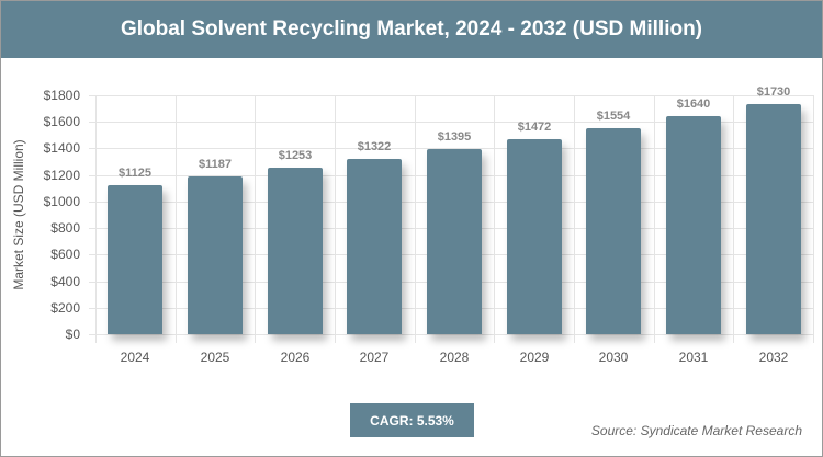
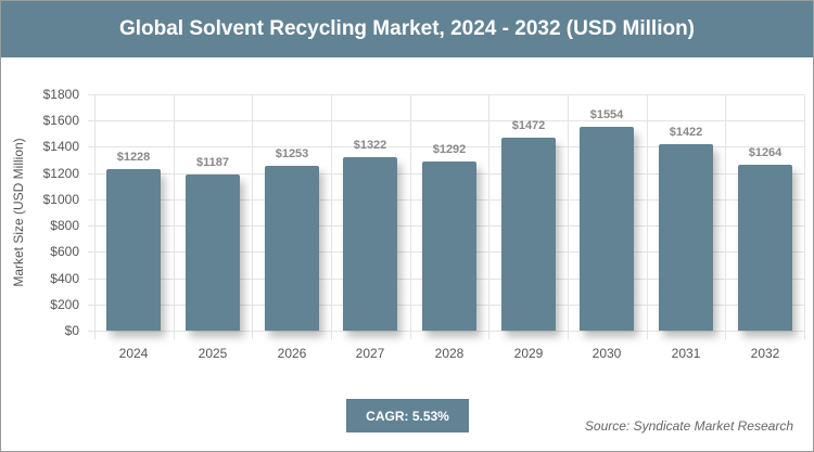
2024: $1125 -> $1228
2028: $1395 -> $1292
2031: $1640 -> $1422
2032: $1730 -> $1264
